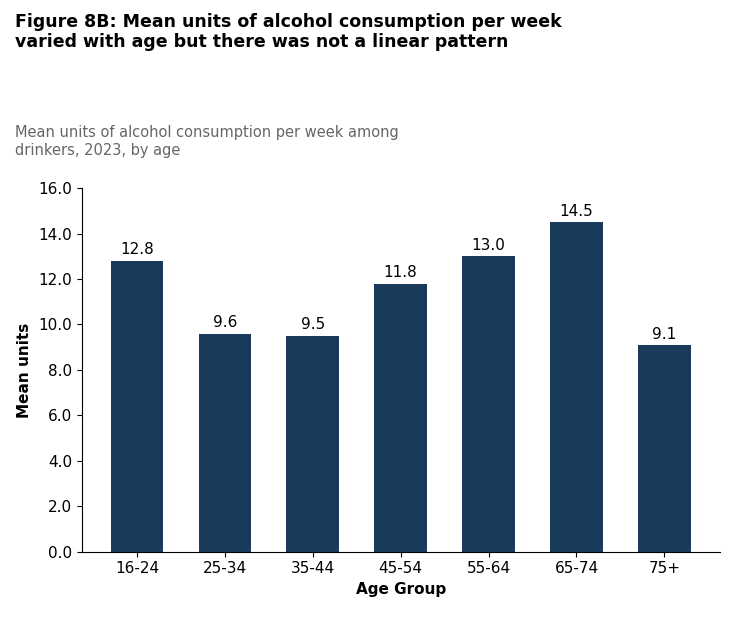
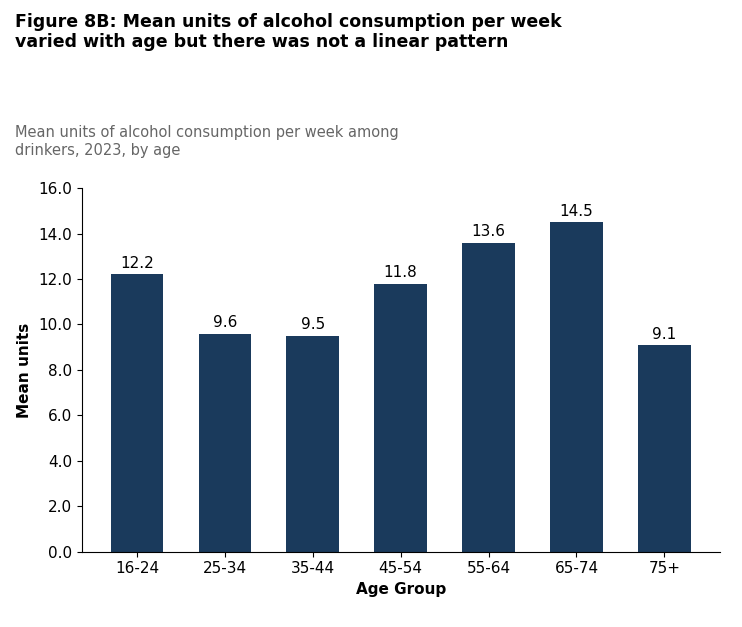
16-24: 12.8 -> 12.2
55-64: 13.0 -> 13.6
